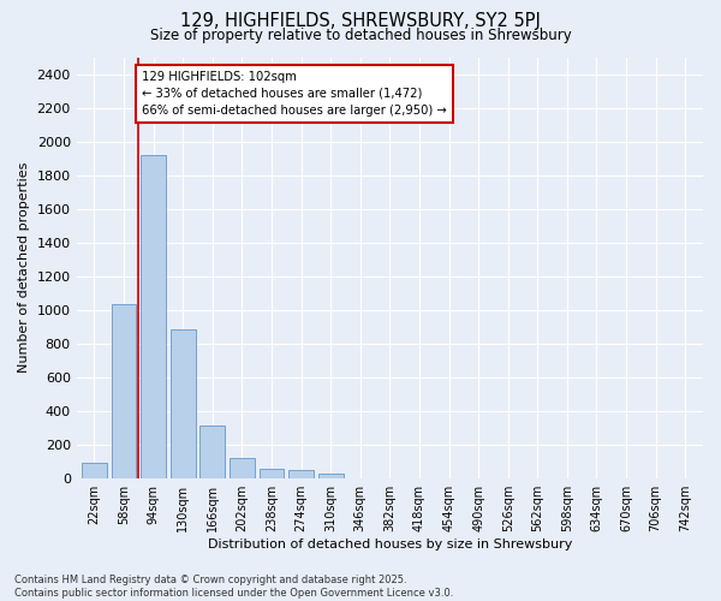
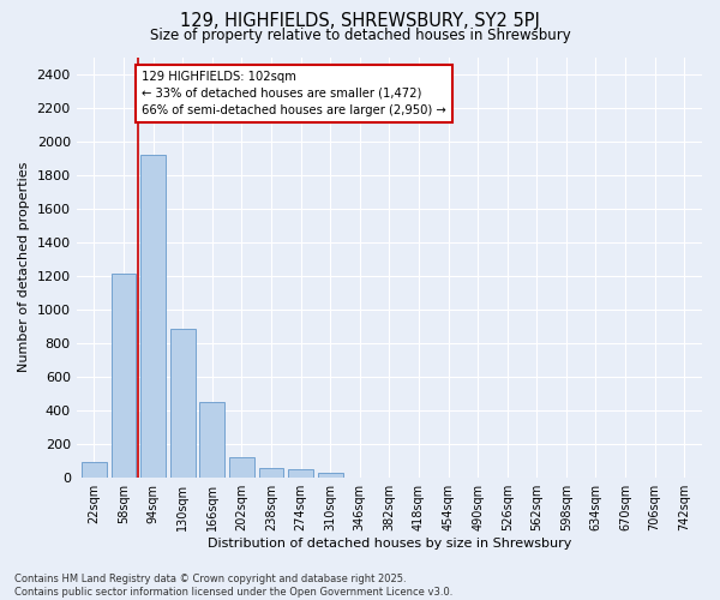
58sqm: 1030 -> 1210
166sqm: 310 -> 450
